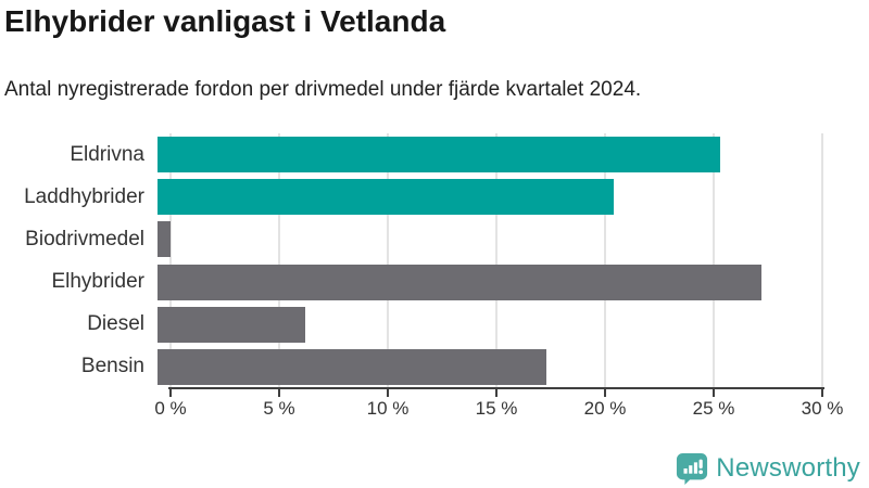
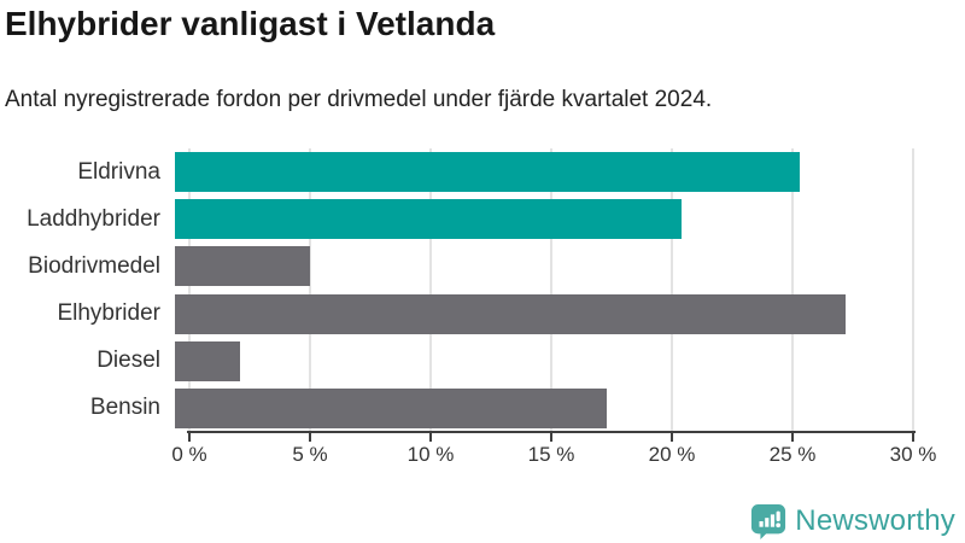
Biodrivmedel: 0.6% -> 5.6%
Diesel: 6.8% -> 2.7%
